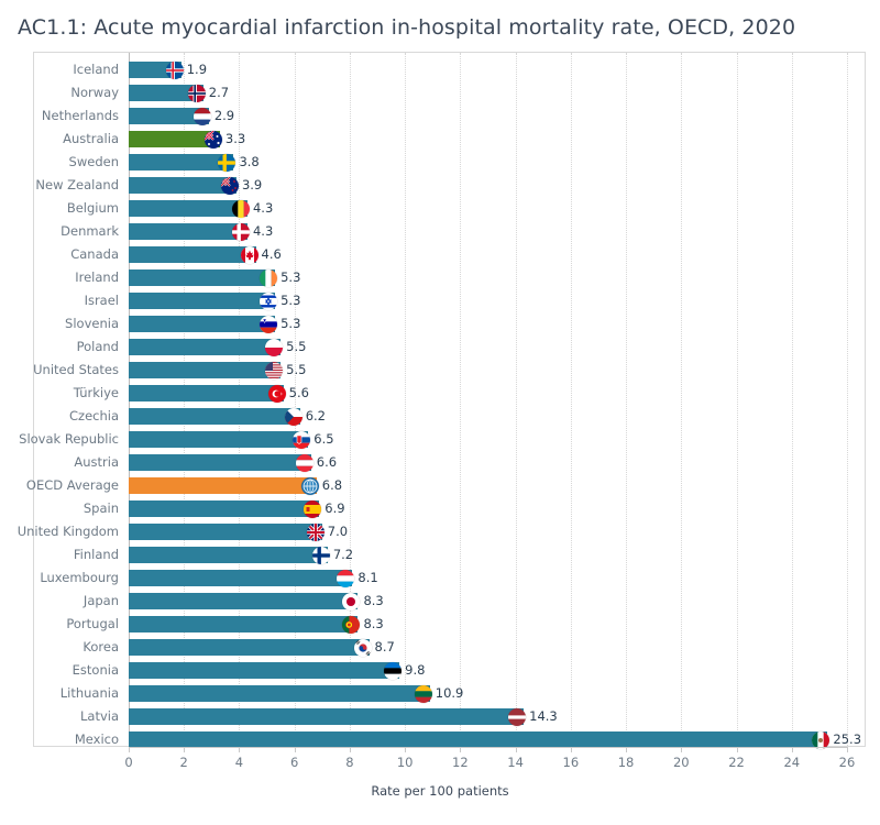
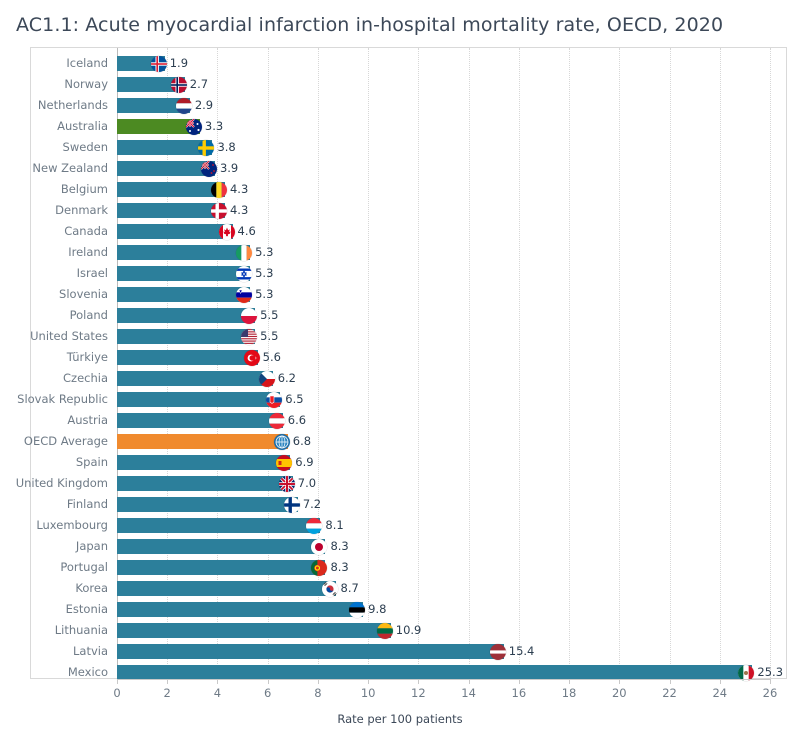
Latvia: 14.3 -> 15.4
